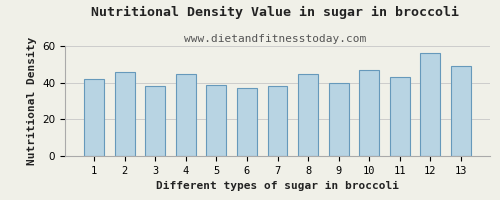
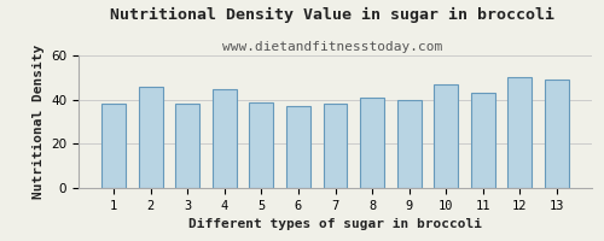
1: 42 -> 38
8: 45 -> 41
12: 56 -> 50
